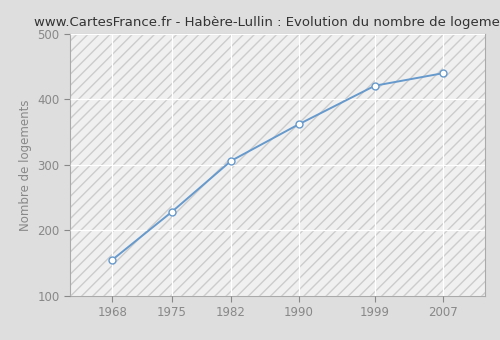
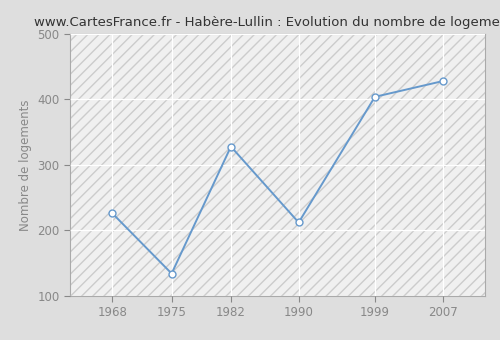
1968: 155 -> 226
1975: 228 -> 134
1982: 306 -> 328
1990: 362 -> 212
1999: 421 -> 404
2007: 440 -> 428
